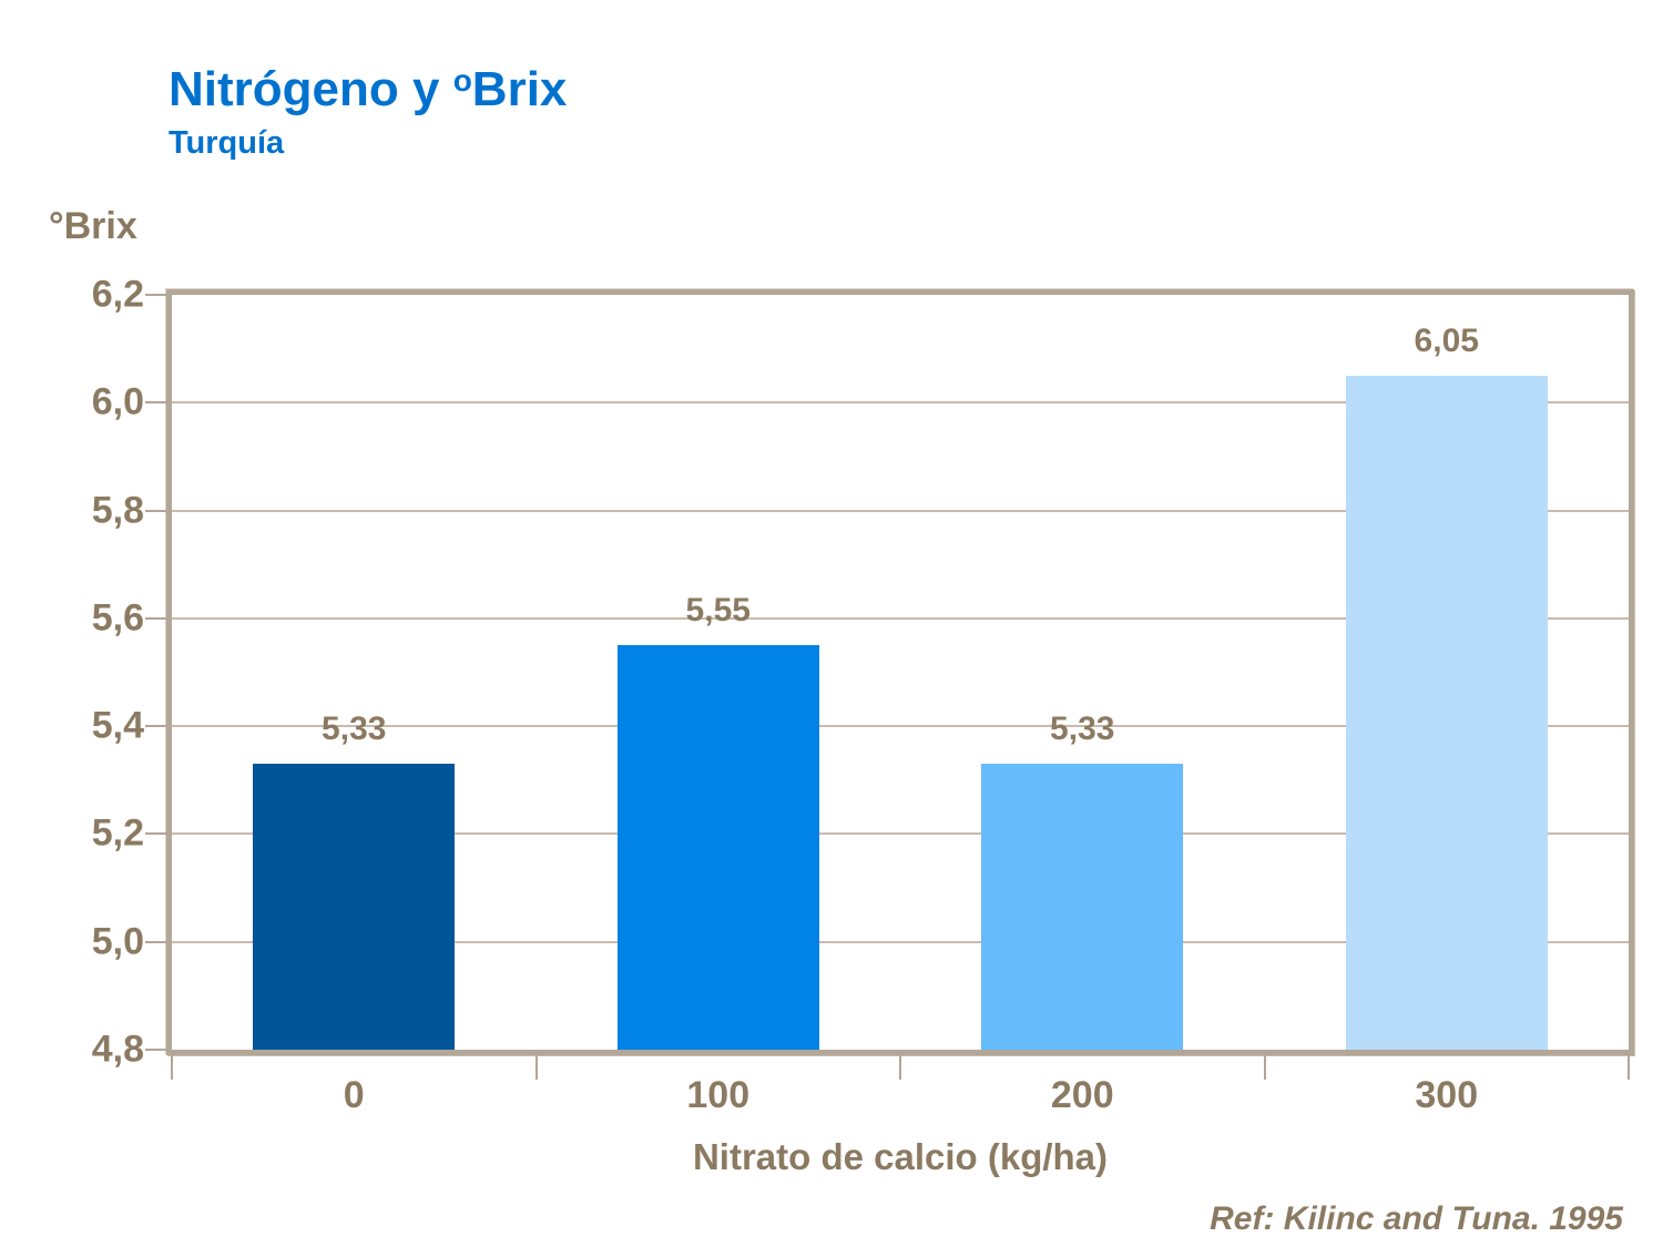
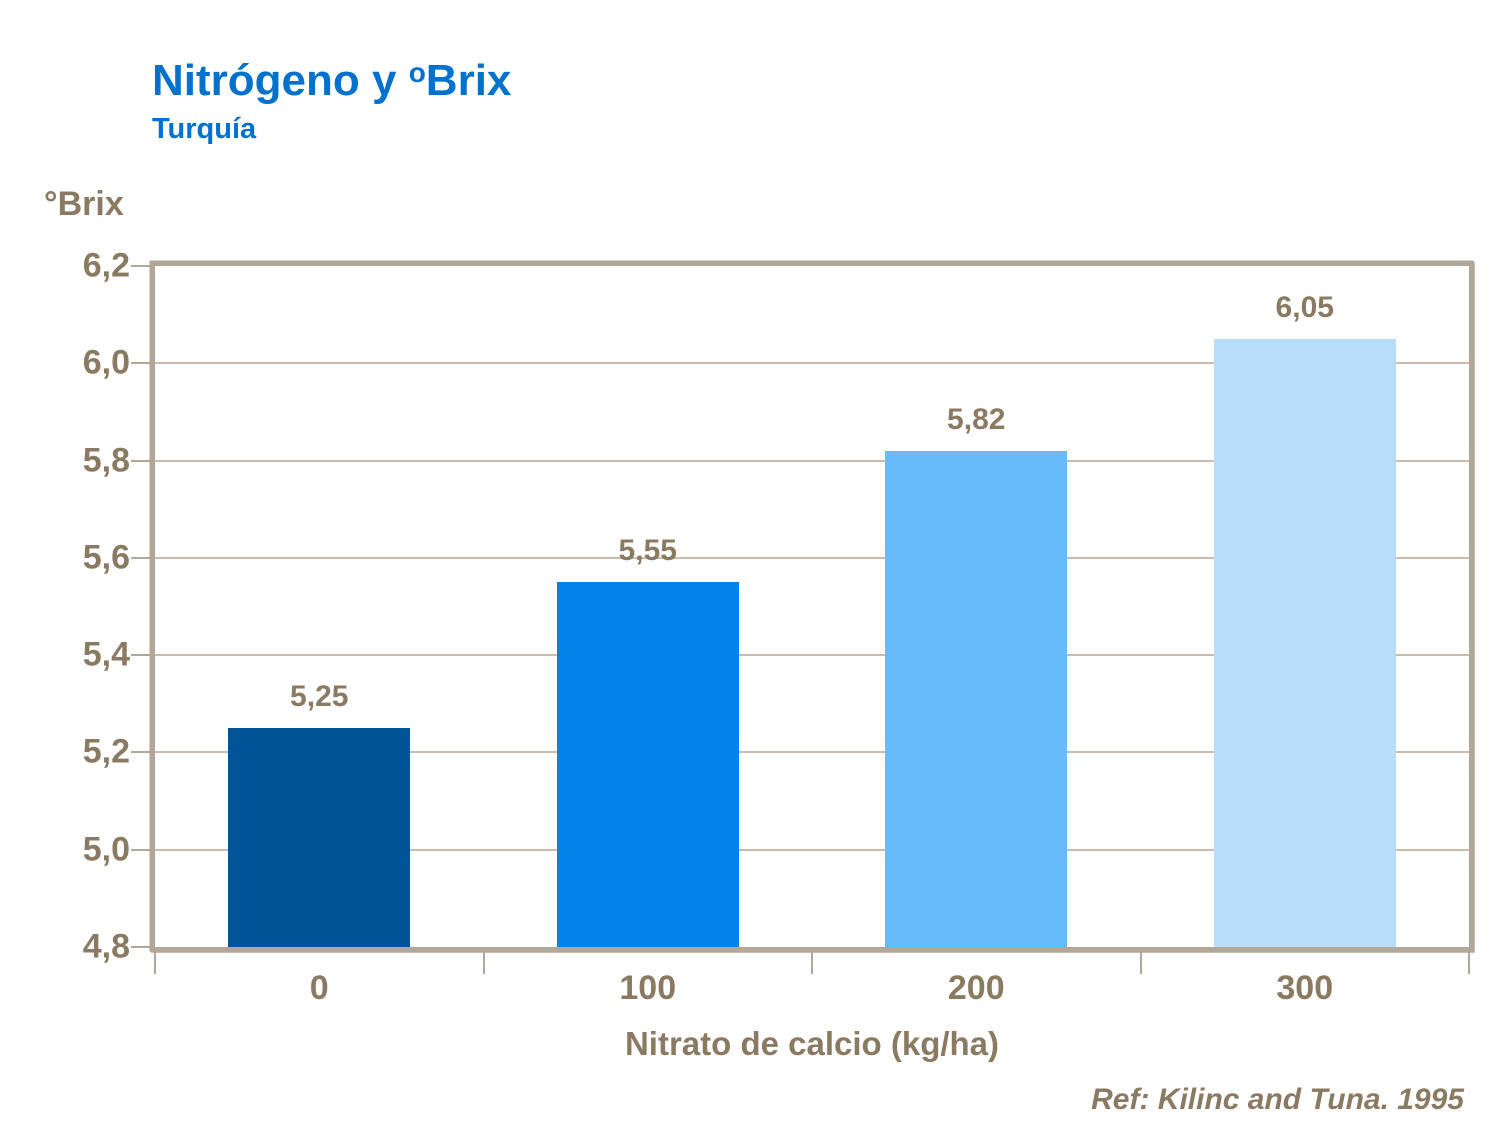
0: 5,33 -> 5,25
200: 5,33 -> 5,82
